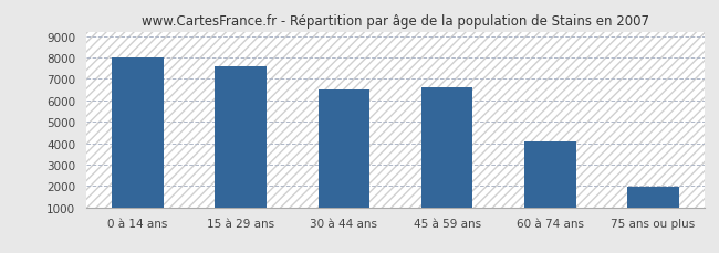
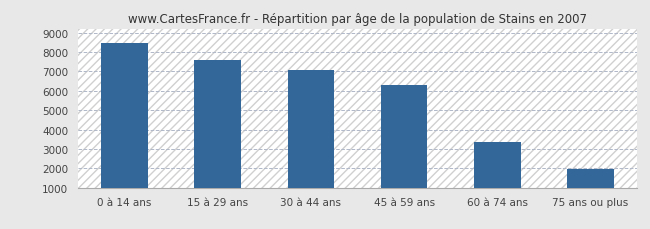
0 à 14 ans: 8000 -> 8500
30 à 44 ans: 6500 -> 7100
45 à 59 ans: 6600 -> 6300
60 à 74 ans: 4100 -> 3400
